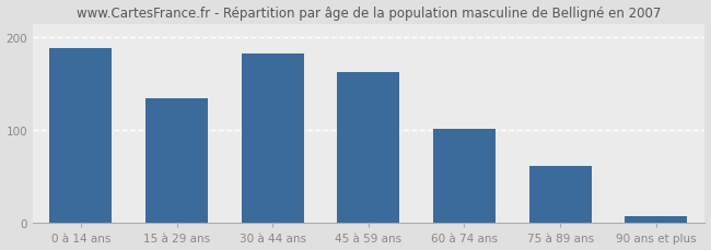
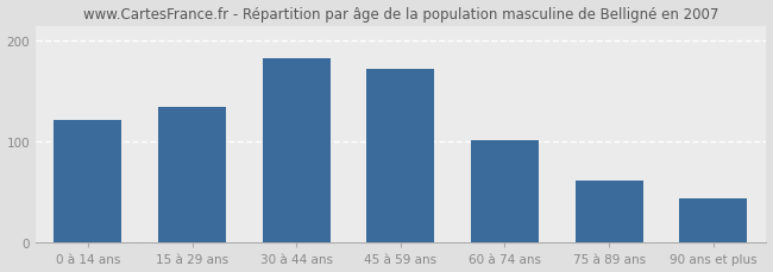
0 à 14 ans: 188 -> 122
45 à 59 ans: 163 -> 172
90 ans et plus: 7 -> 44
